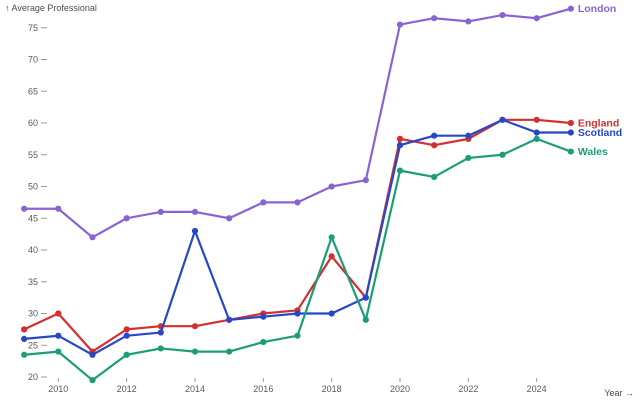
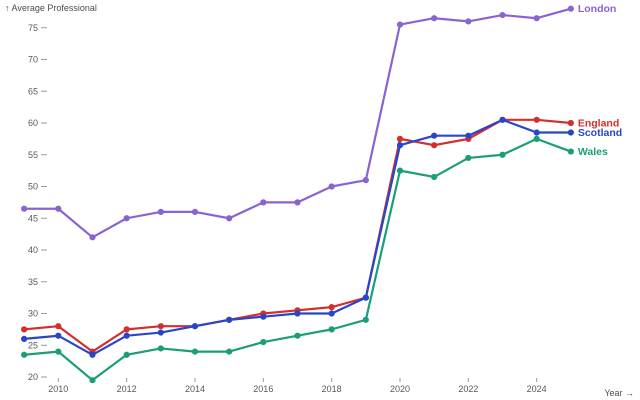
England/2010: 30 -> 28
Scotland/2014: 43 -> 28
England/2018: 39 -> 31
Wales/2018: 42 -> 28
